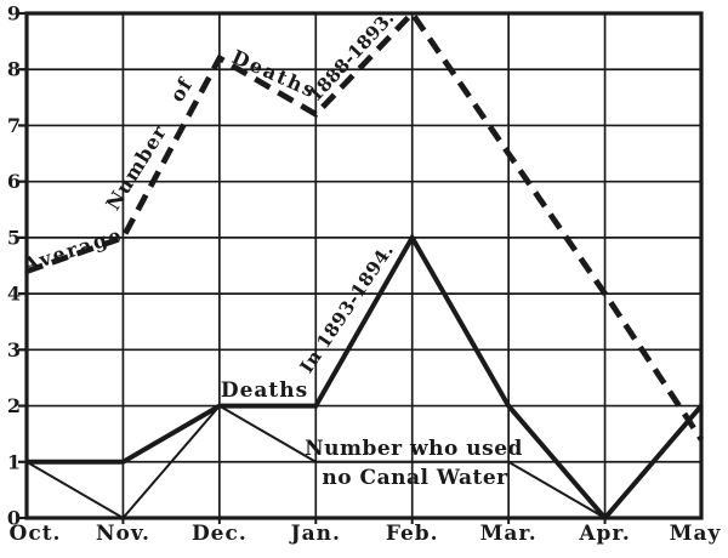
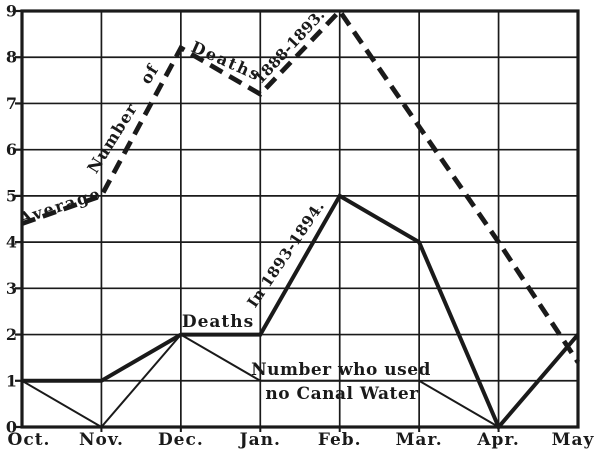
Deaths In 1893-1894./Mar.: 2 -> 4
